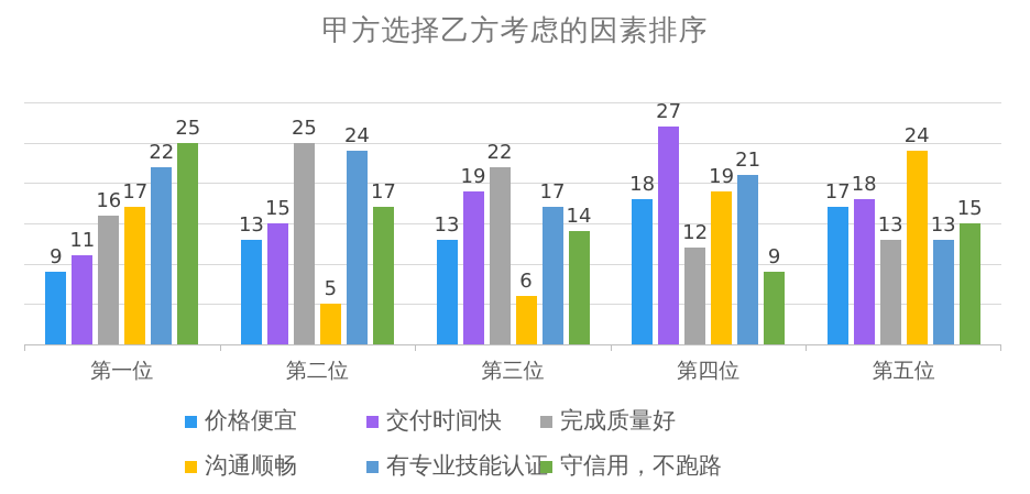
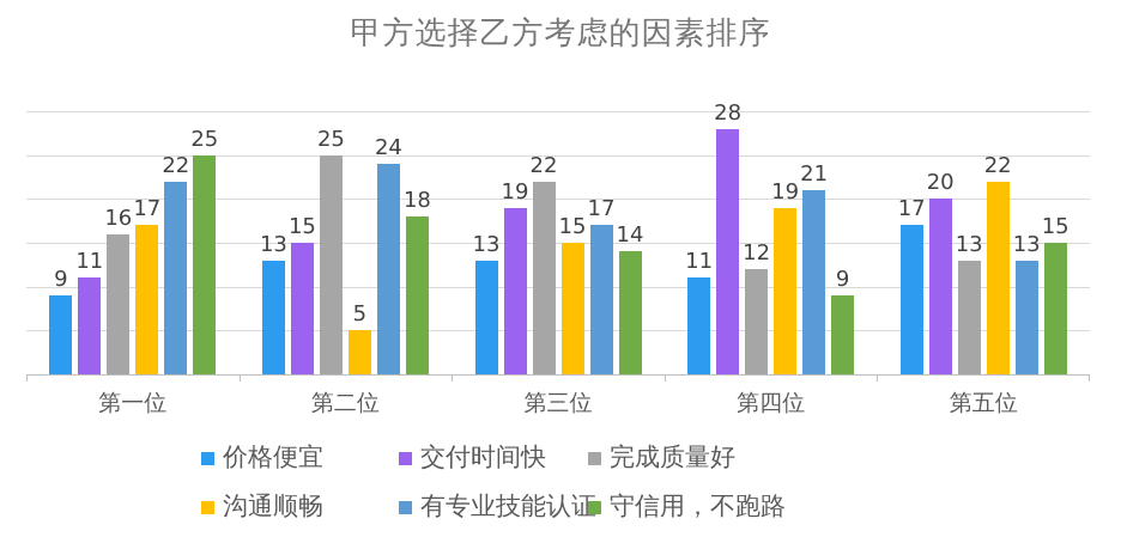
守信用，不跑路/第二位: 17 -> 18
沟通顺畅/第三位: 6 -> 15
价格便宜/第四位: 18 -> 11
交付时间快/第四位: 27 -> 28
交付时间快/第五位: 18 -> 20
沟通顺畅/第五位: 24 -> 22
